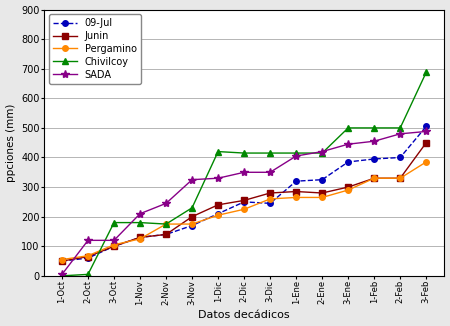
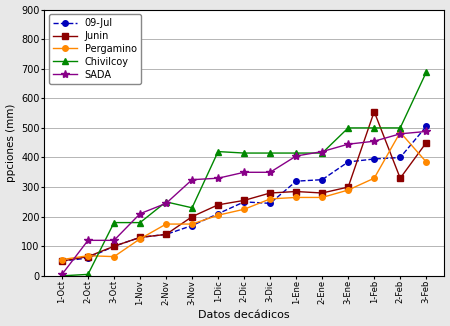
Pergamino/3-Oct: 105 -> 65
Chivilcoy/2-Nov: 175 -> 250
Junin/1-Feb: 330 -> 555
Pergamino/2-Feb: 330 -> 485
